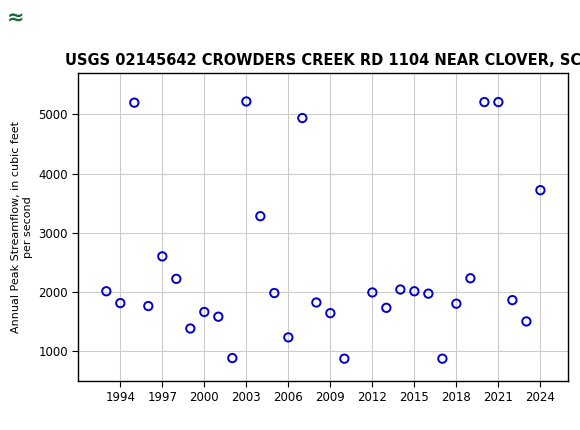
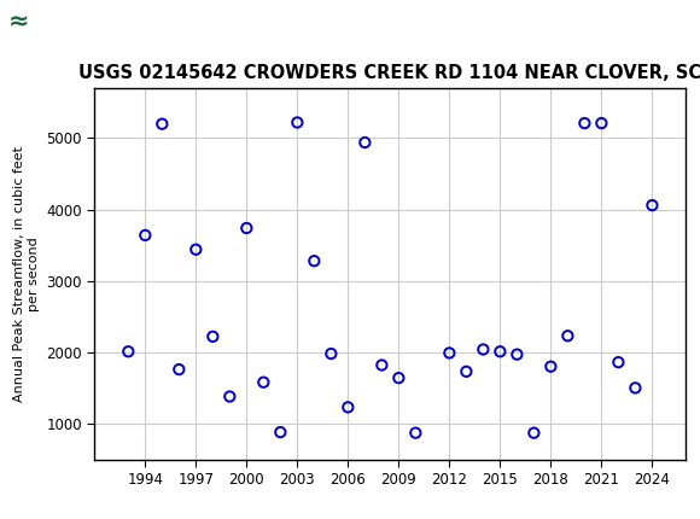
1994: 1810 -> 3640
1997: 2600 -> 3440
2000: 1660 -> 3740
2024: 3720 -> 4060
